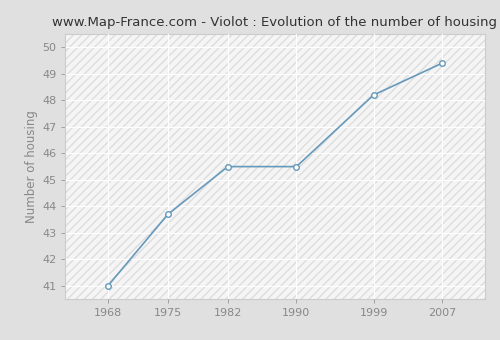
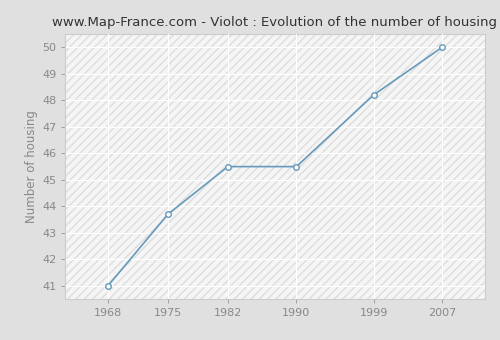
2007: 49.4 -> 50.0
